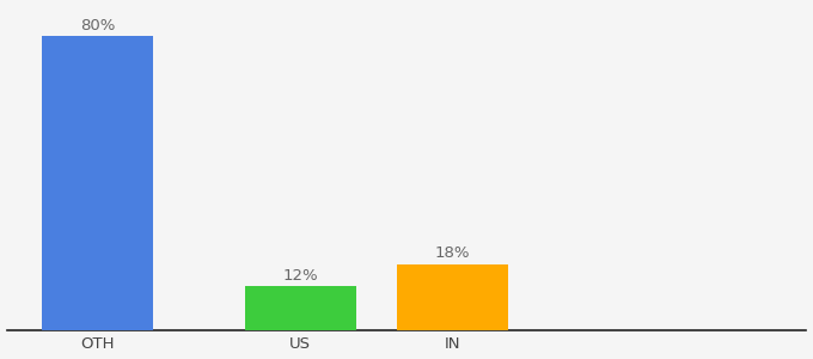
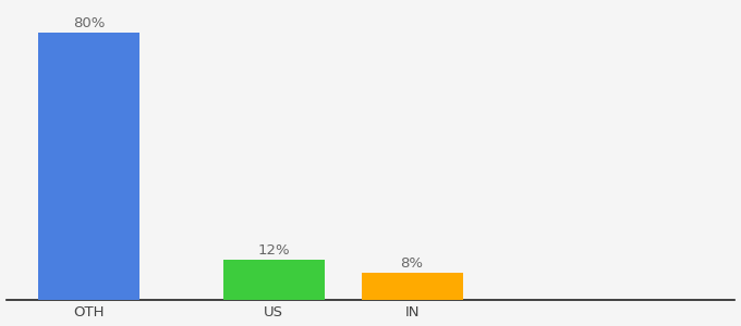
IN: 18% -> 8%
